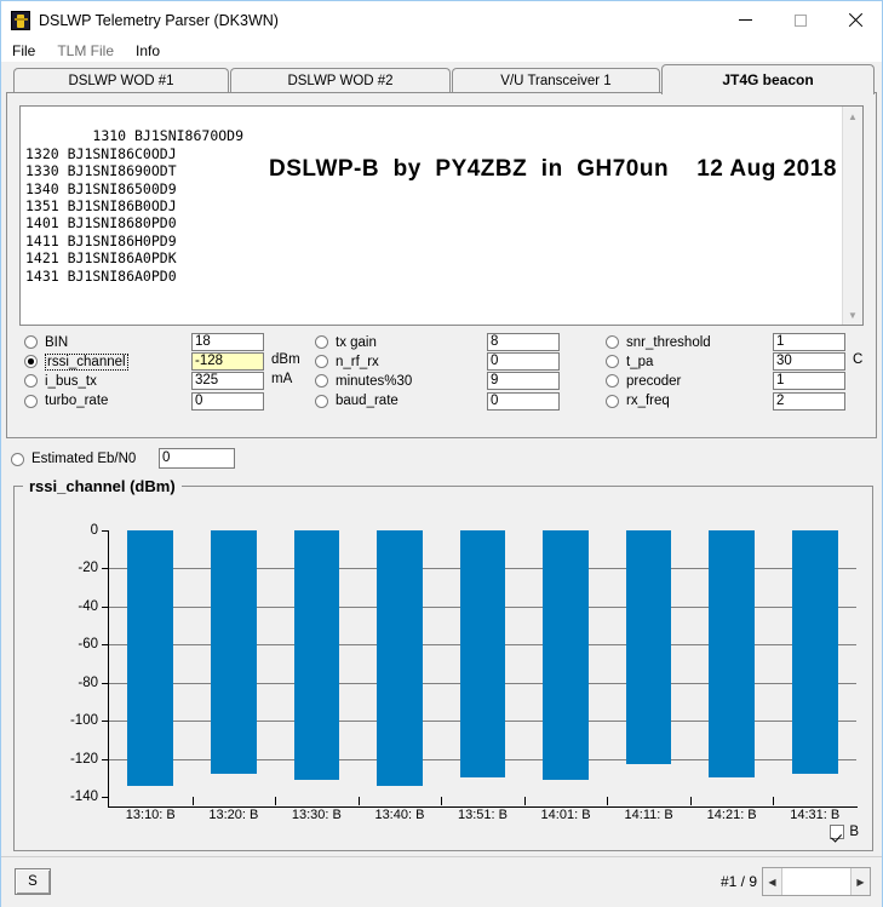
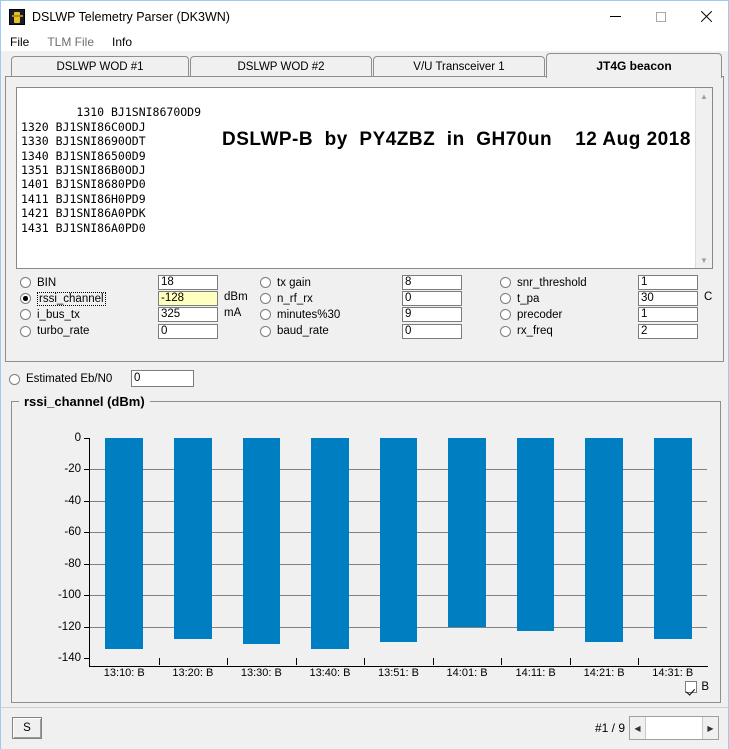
14:01: B: -131 -> -120
